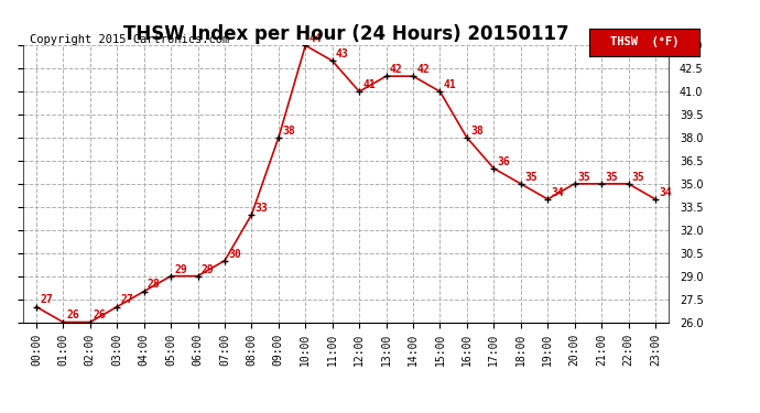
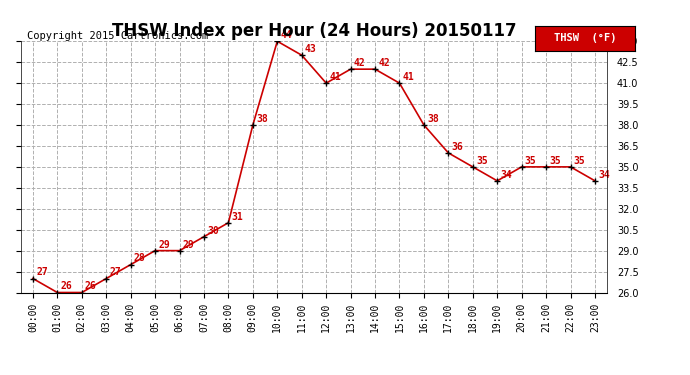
08:00: 33 -> 31
